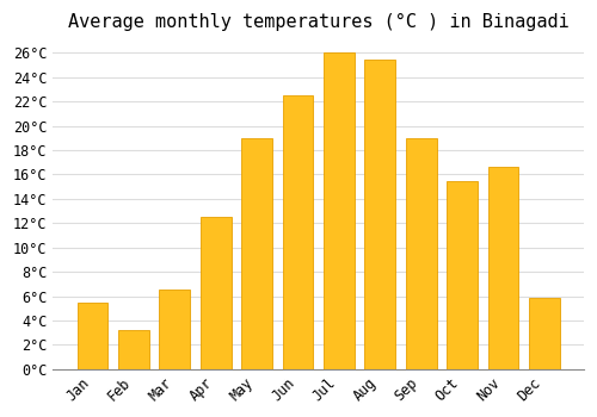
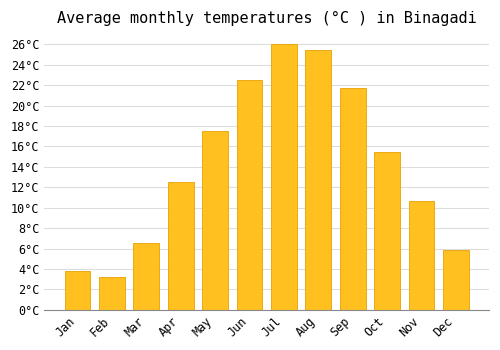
Jan: 5.5°C -> 3.8°C
May: 19.0°C -> 17.5°C
Sep: 19.0°C -> 21.7°C
Nov: 16.6°C -> 10.7°C
